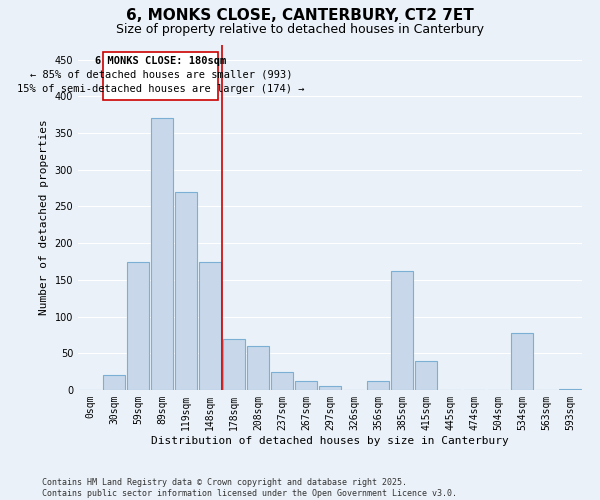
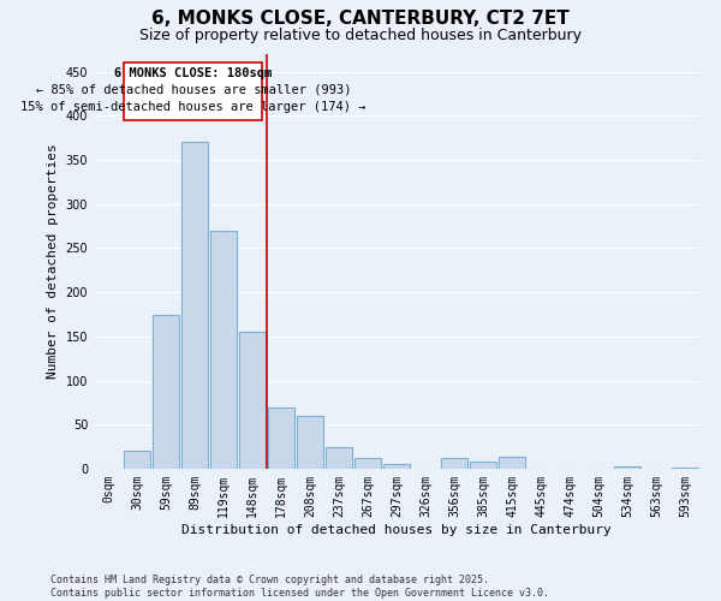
148sqm: 174 -> 155
385sqm: 162 -> 8
415sqm: 40 -> 13
534sqm: 78 -> 3
